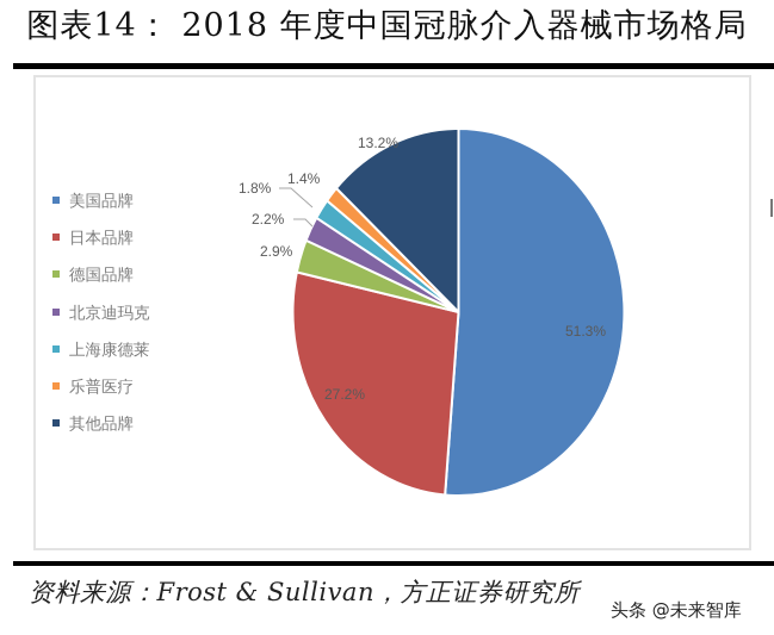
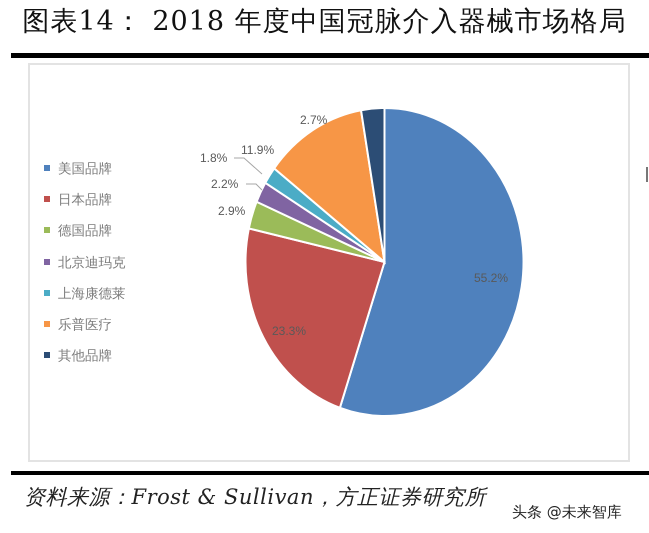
美国品牌: 51.3% -> 55.2%
日本品牌: 27.2% -> 23.3%
乐普医疗: 1.4% -> 11.9%
其他品牌: 13.2% -> 2.7%
